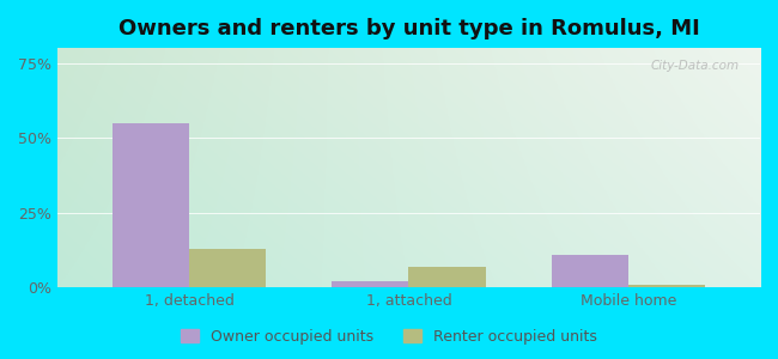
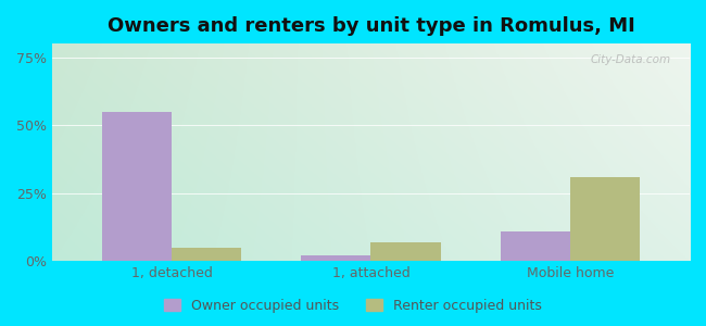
Renter occupied units/1, detached: 13% -> 5%
Renter occupied units/Mobile home: 1% -> 31%
